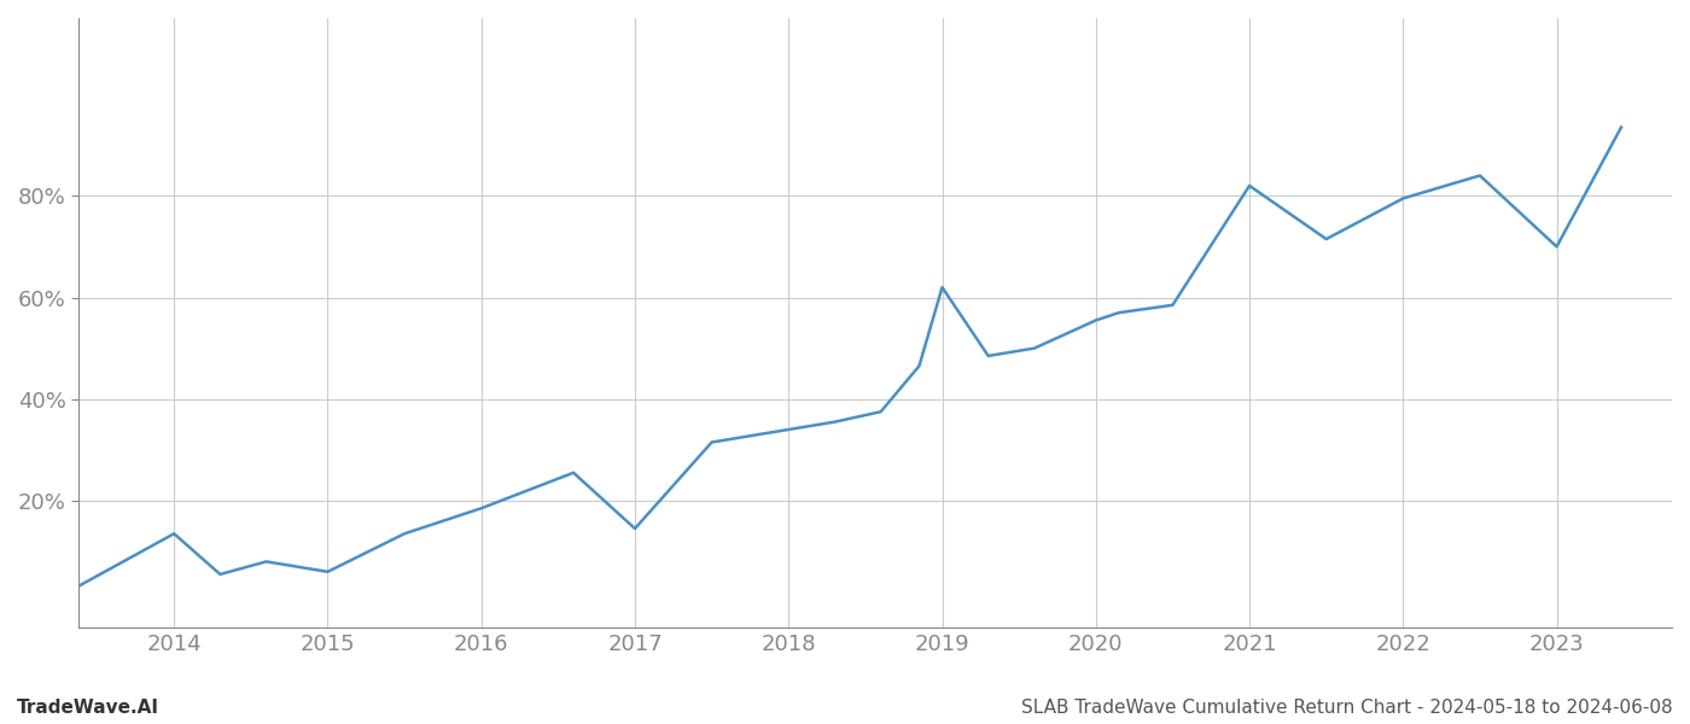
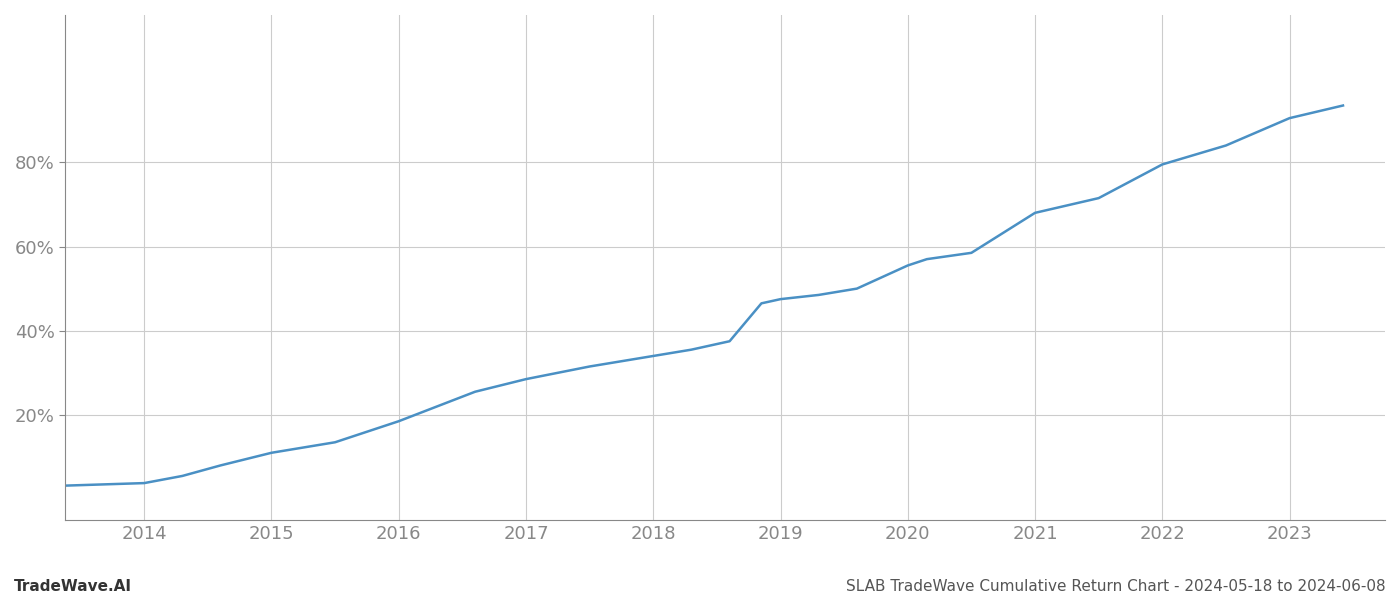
2014: 13.5% -> 3.8%
2015: 6.0% -> 11.0%
2017: 14.5% -> 28.5%
2019: 62.0% -> 47.5%
2021: 82.0% -> 68.0%
2023: 70.0% -> 90.5%
